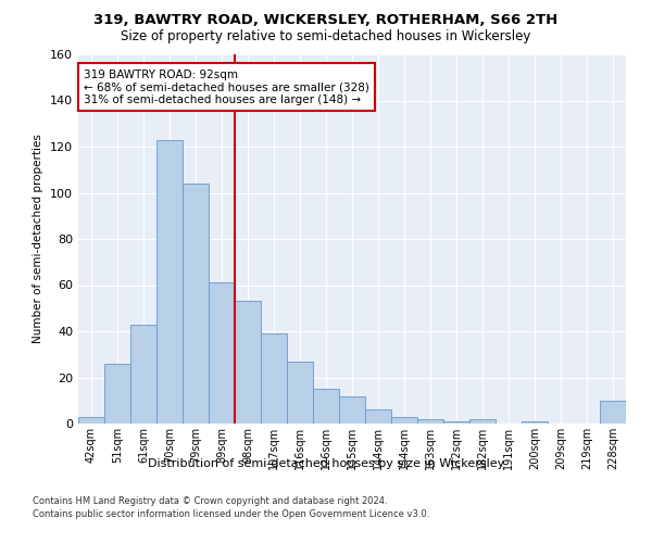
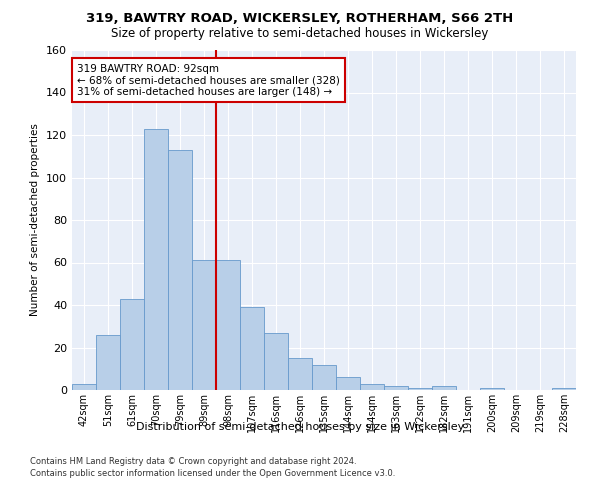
79sqm: 104 -> 113
98sqm: 53 -> 61
228sqm: 10 -> 1
